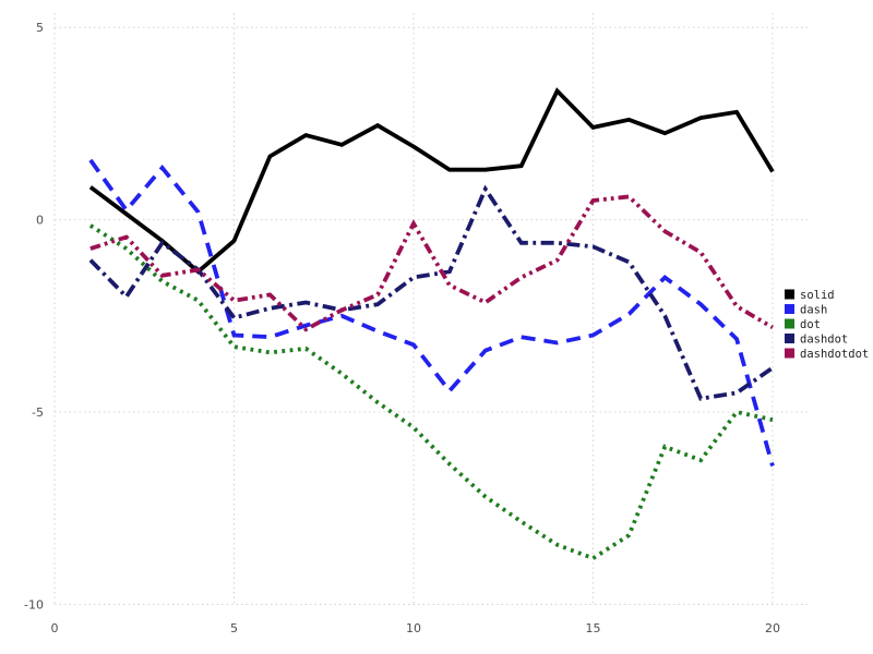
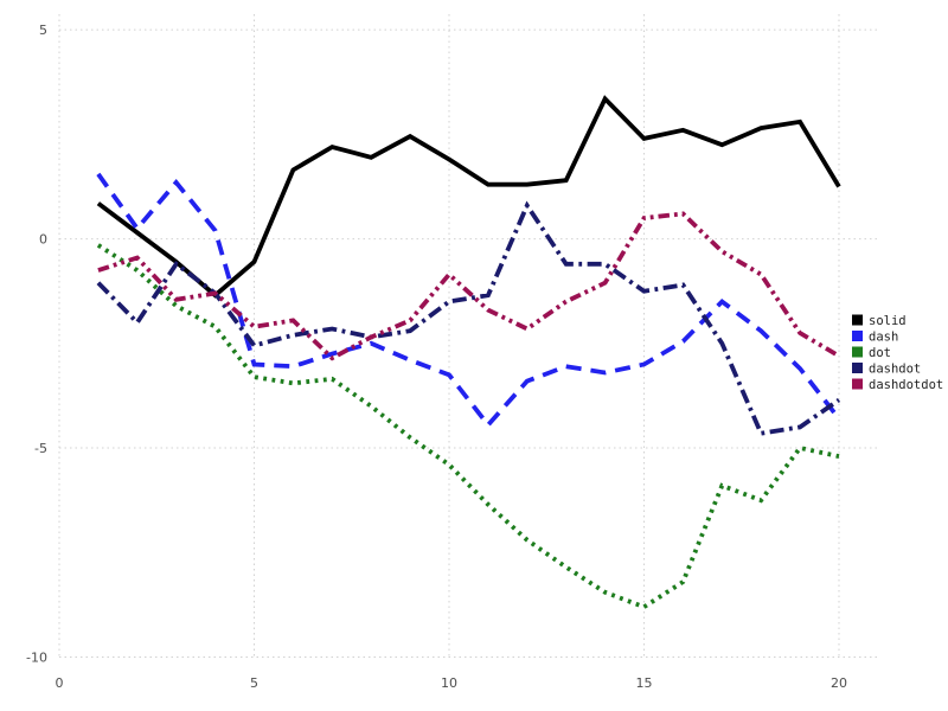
dashdotdot/10: -0.1 -> -0.8
dashdot/15: -0.7 -> -1.2
dash/20: -6.4 -> -4.3
